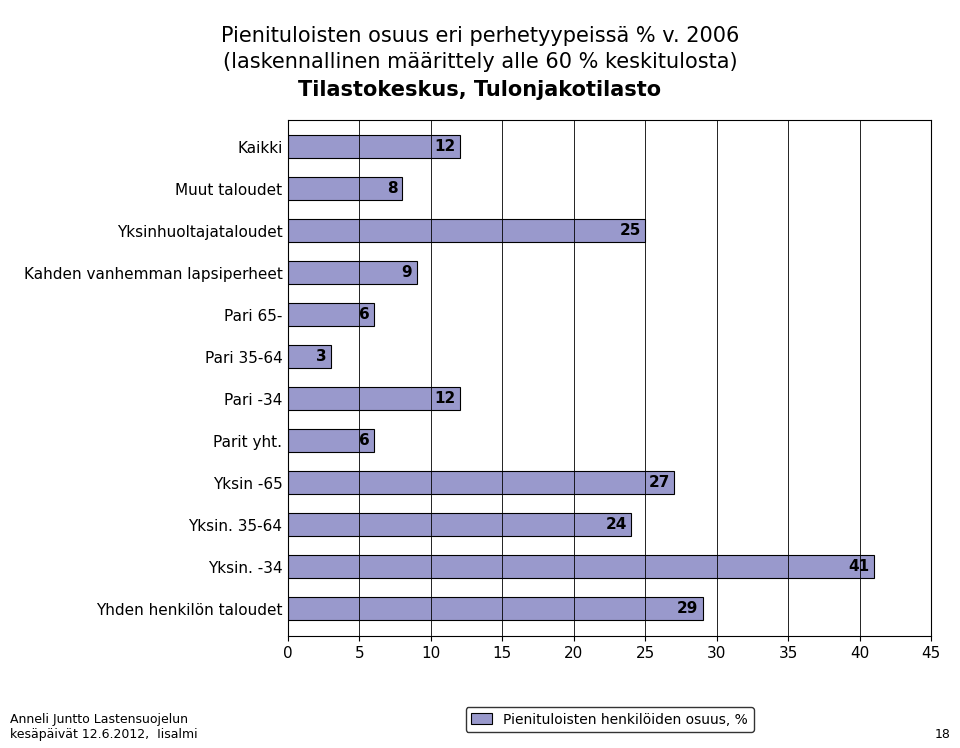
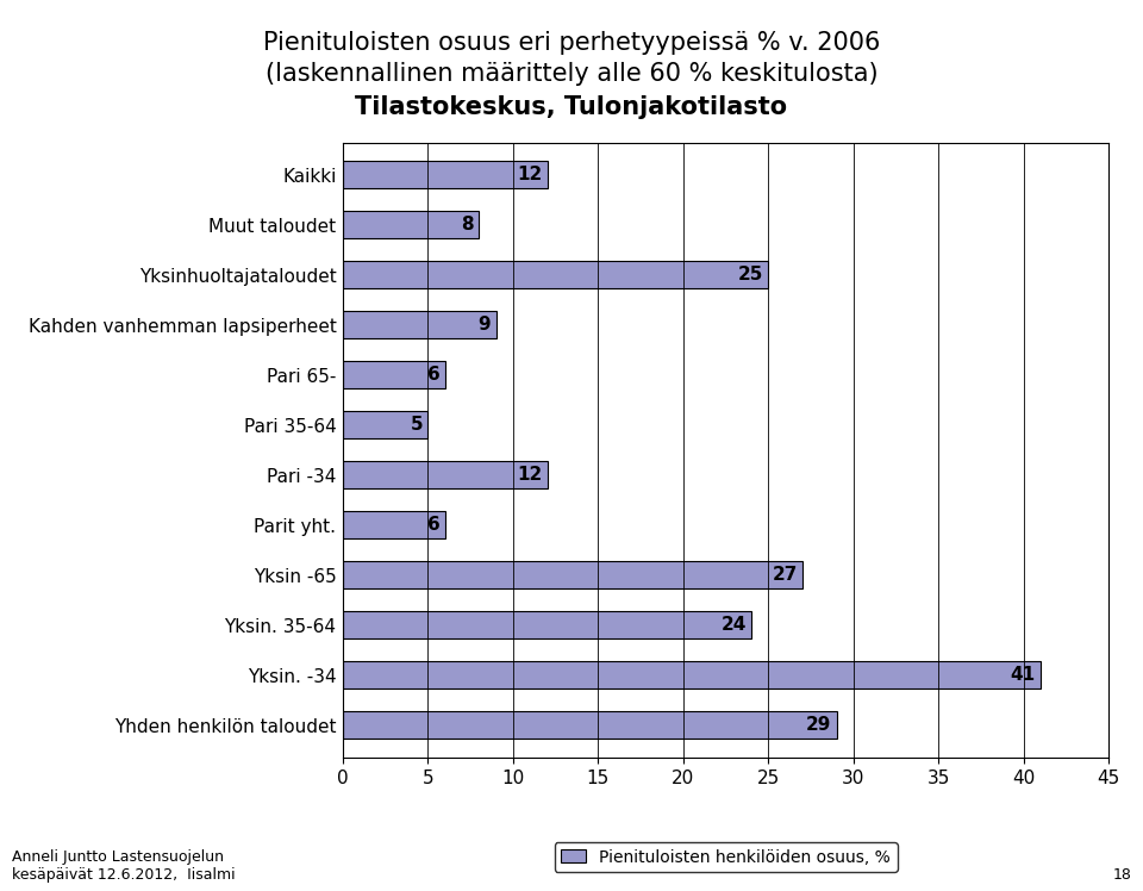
Pari 35-64: 3 -> 5
